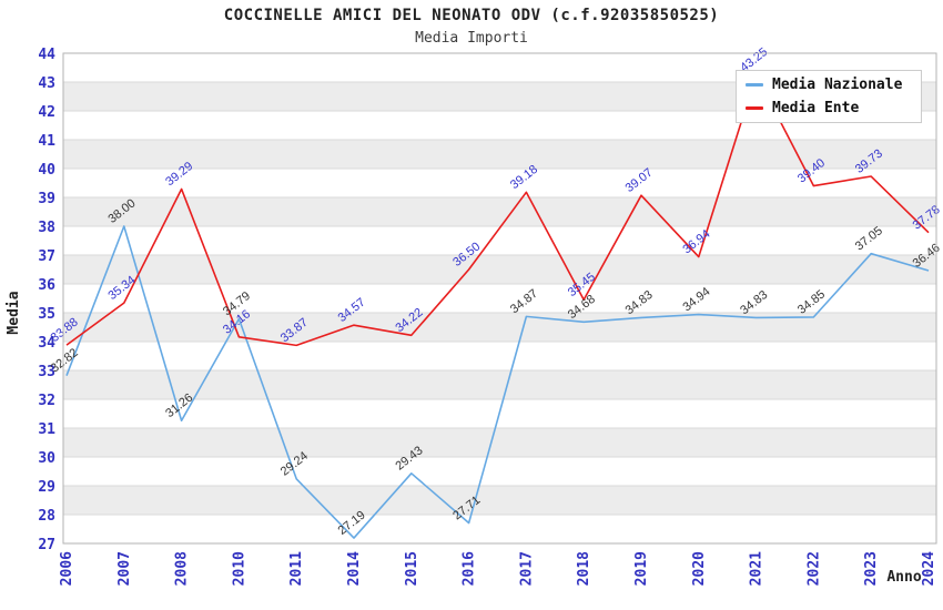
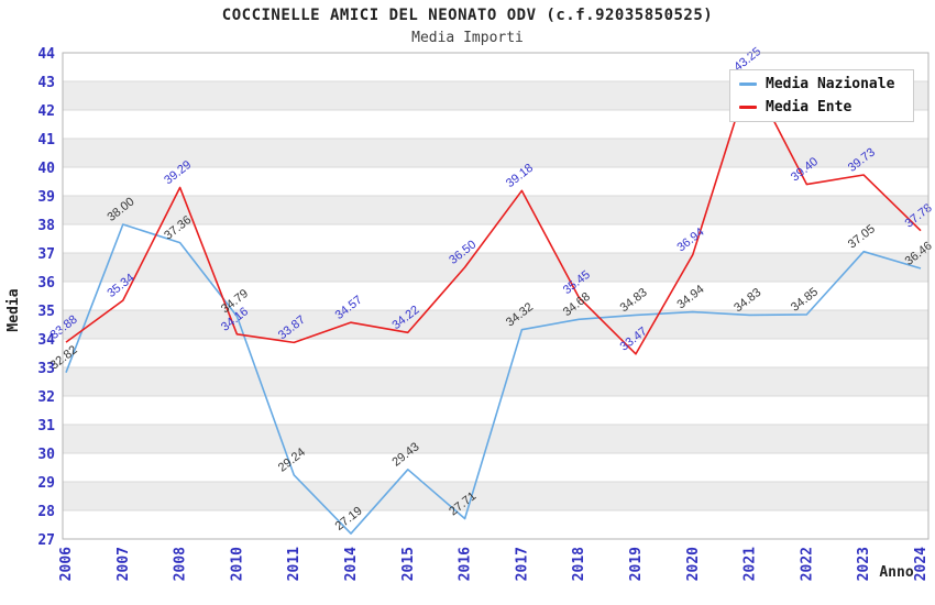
Media Nazionale/2008: 31.26 -> 37.36
Media Nazionale/2017: 34.87 -> 34.32
Media Ente/2019: 39.07 -> 33.47
